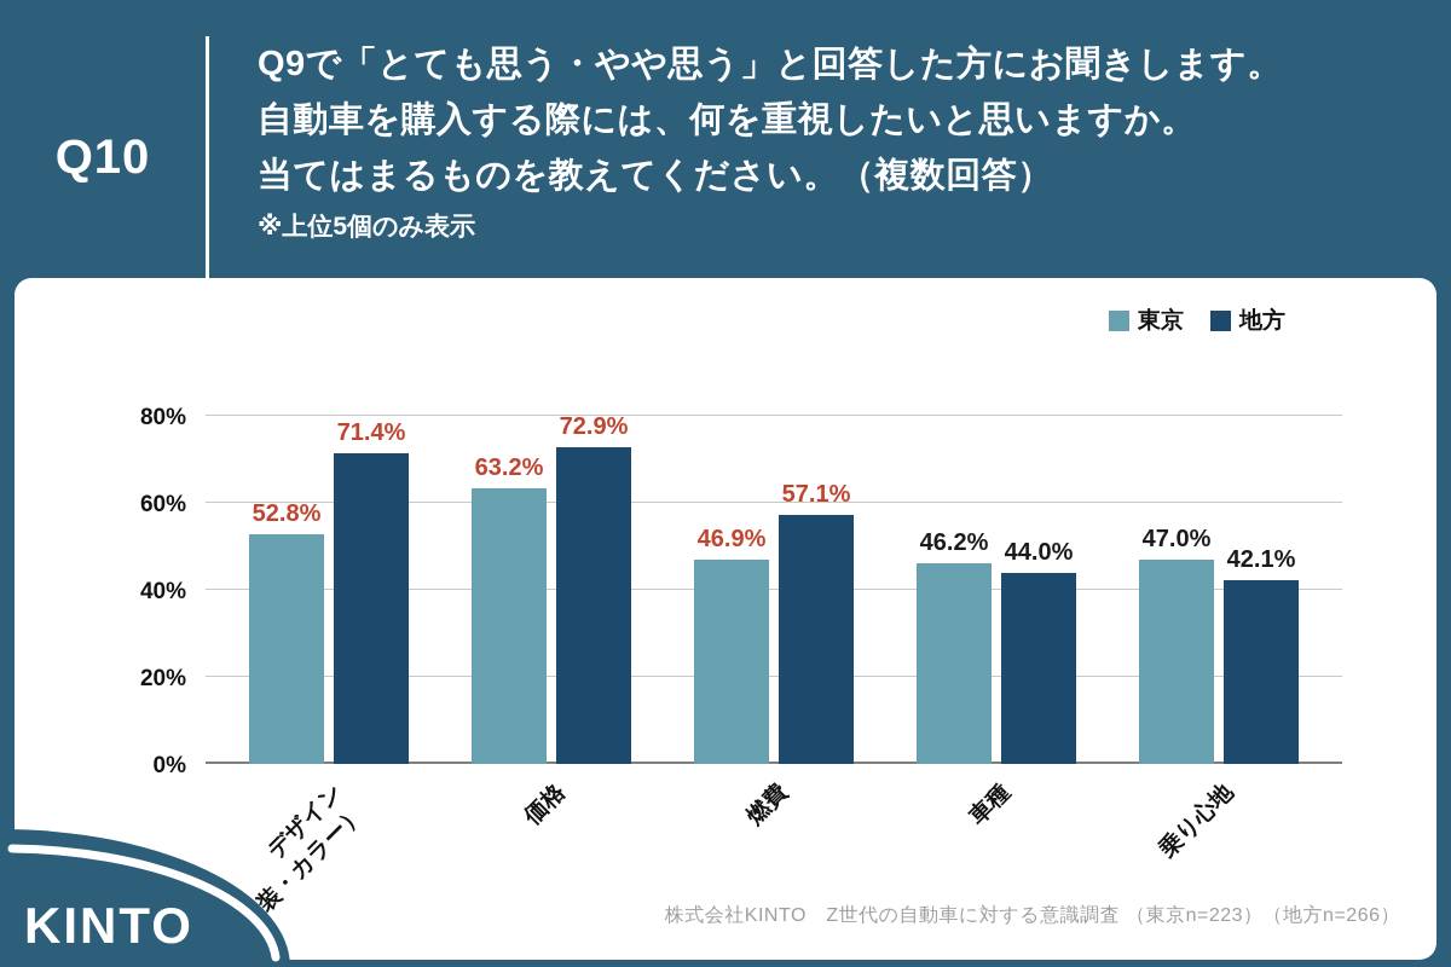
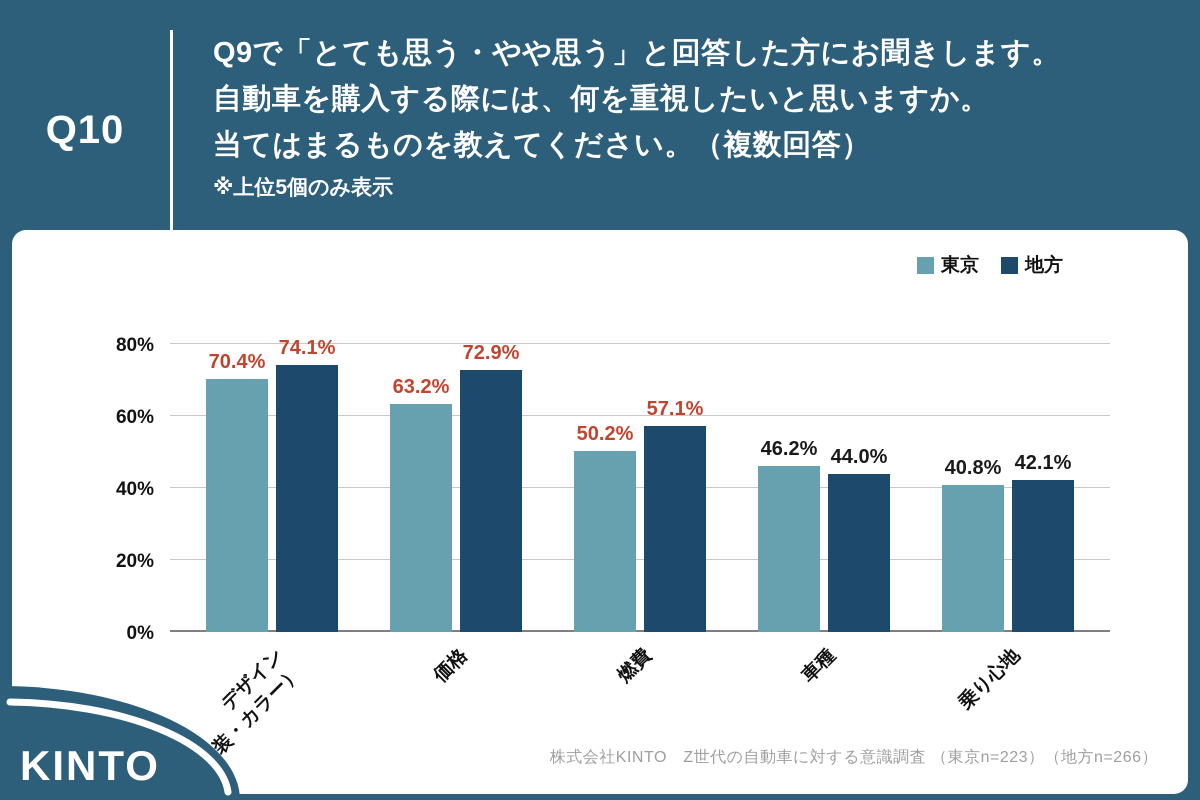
東京/デザイン（外装・カラー）: 52.8% -> 70.4%
地方/デザイン（外装・カラー）: 71.4% -> 74.1%
東京/燃費: 46.9% -> 50.2%
東京/乗り心地: 47.0% -> 40.8%
